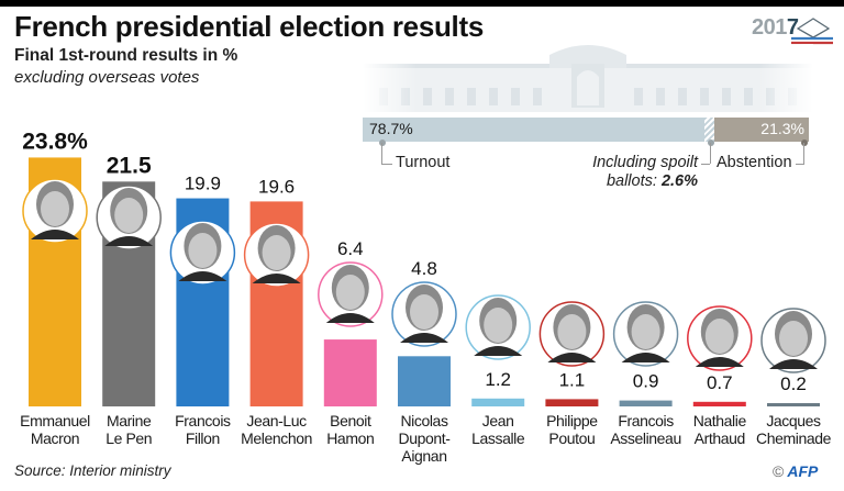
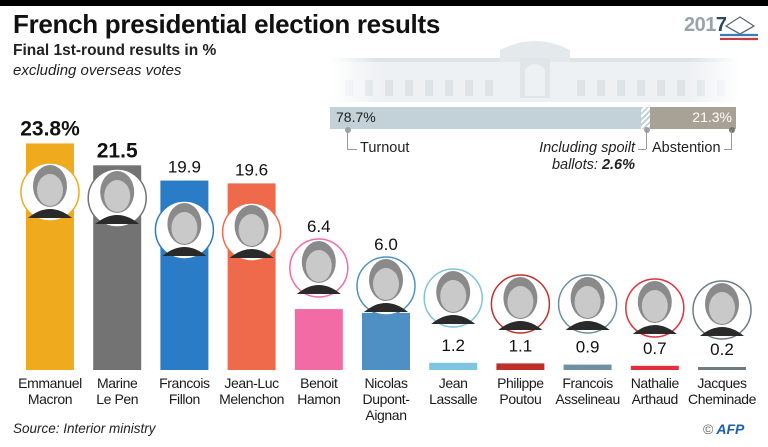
Nicolas Dupont-Aignan: 4.8 -> 6.0
